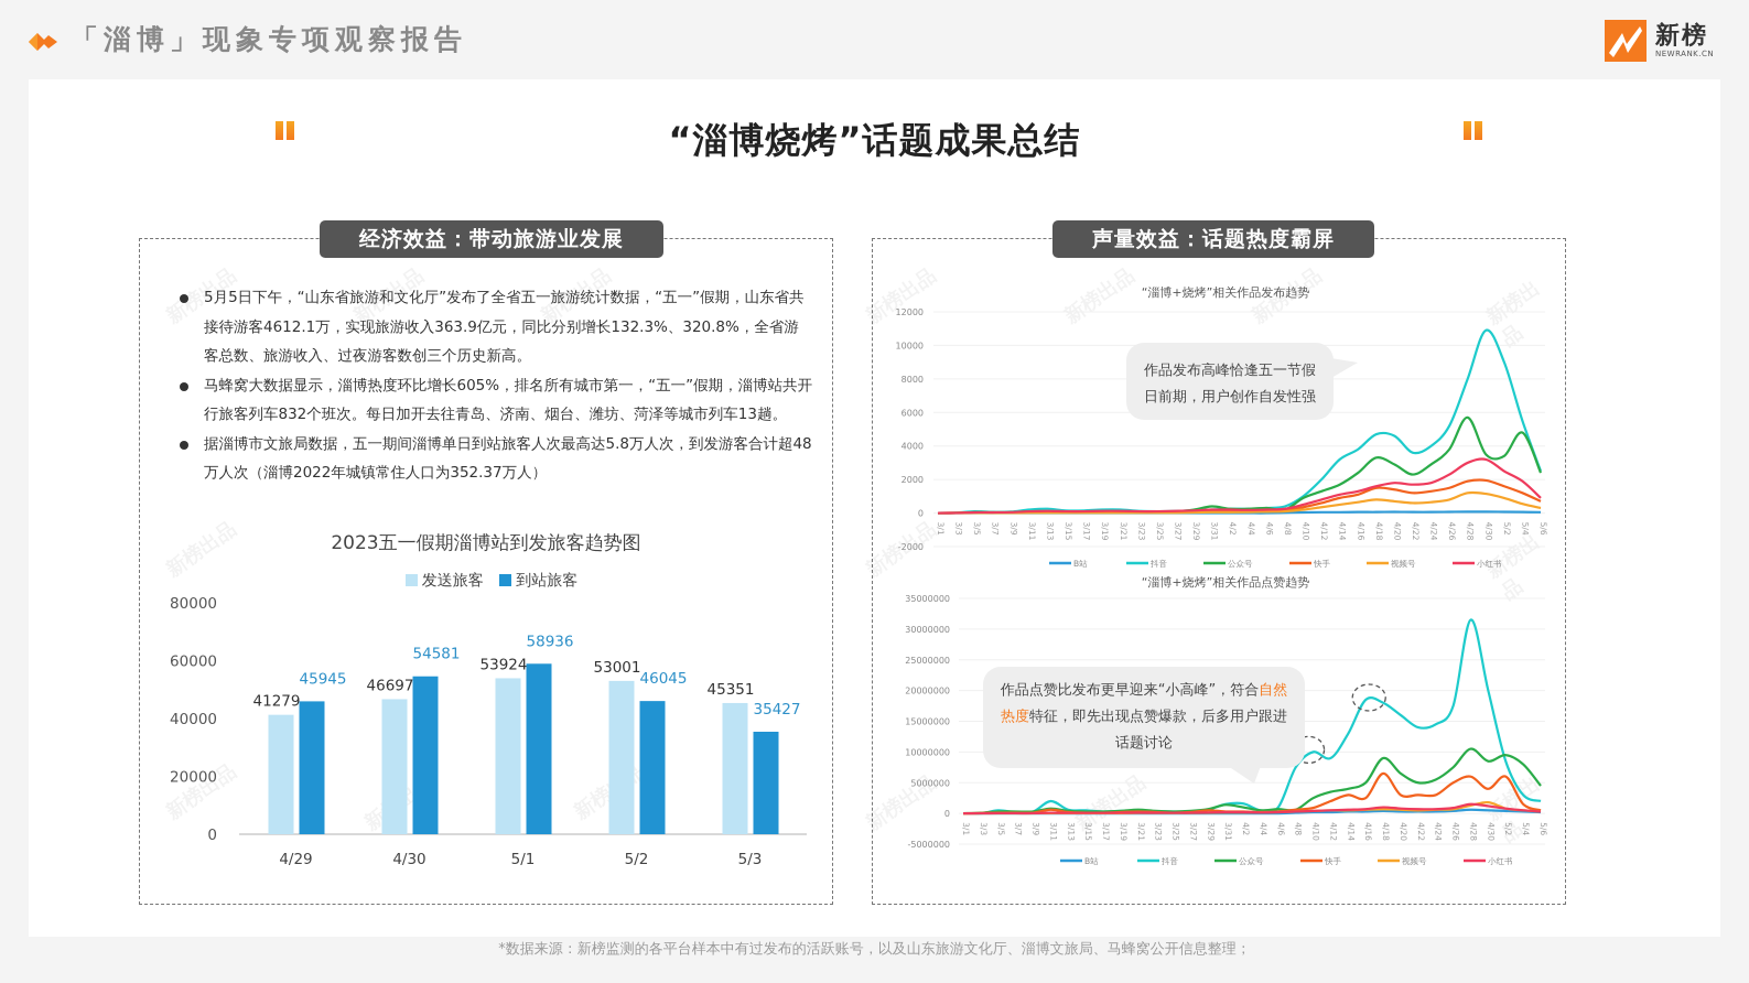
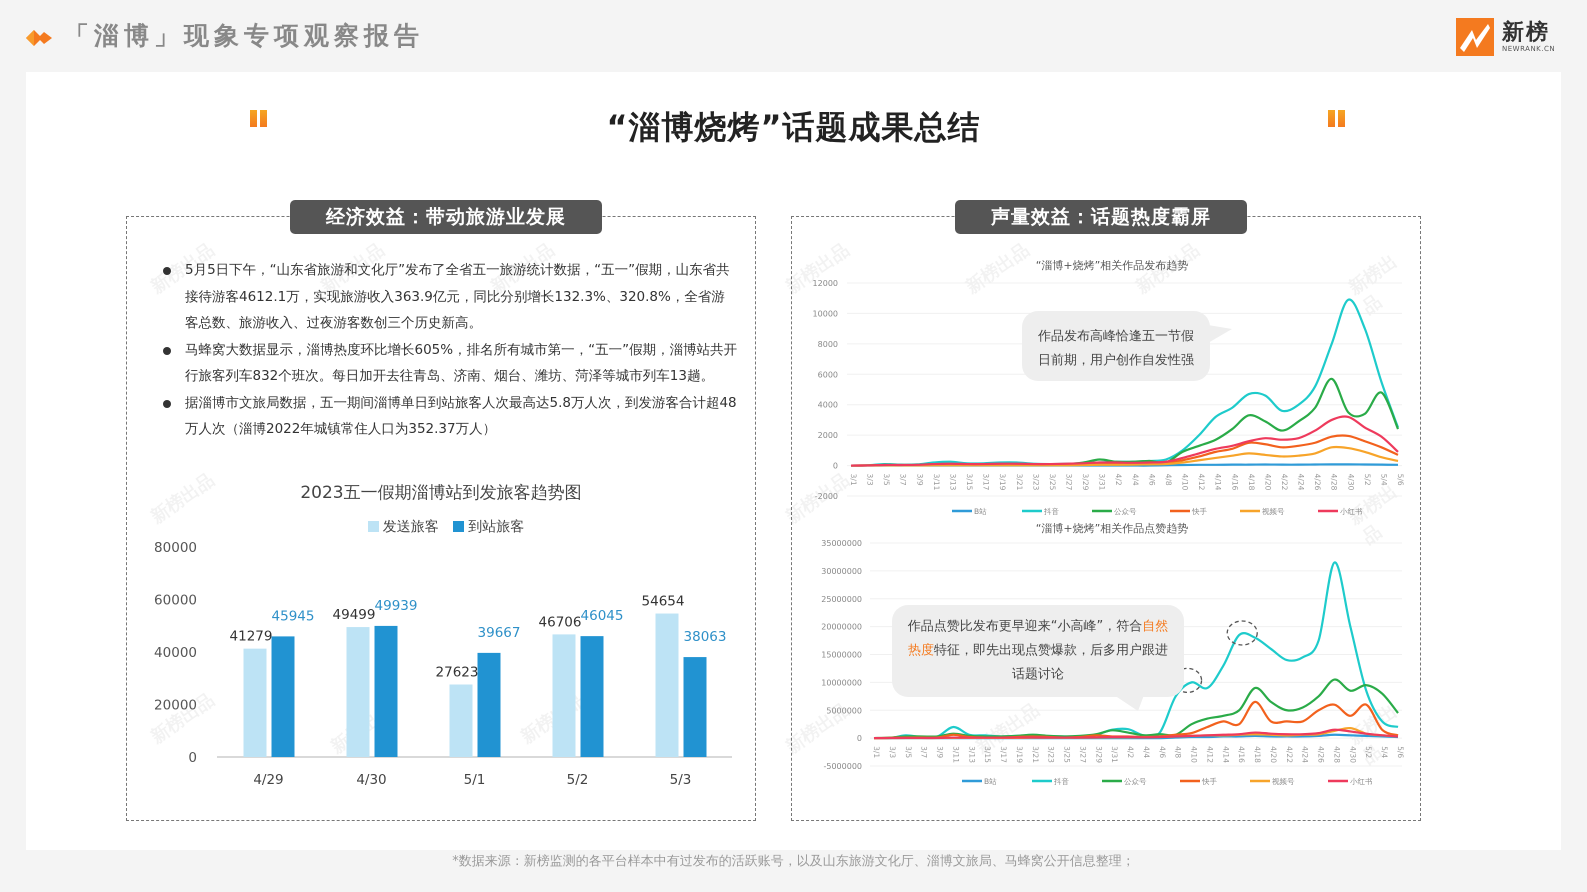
2023五一假期淄博站到发旅客趋势图/发送旅客/4/30: 46697 -> 49499
2023五一假期淄博站到发旅客趋势图/到站旅客/4/30: 54581 -> 49939
2023五一假期淄博站到发旅客趋势图/发送旅客/5/1: 53924 -> 27623
2023五一假期淄博站到发旅客趋势图/到站旅客/5/1: 58936 -> 39667
2023五一假期淄博站到发旅客趋势图/发送旅客/5/2: 53001 -> 46706
2023五一假期淄博站到发旅客趋势图/发送旅客/5/3: 45351 -> 54654
2023五一假期淄博站到发旅客趋势图/到站旅客/5/3: 35427 -> 38063
